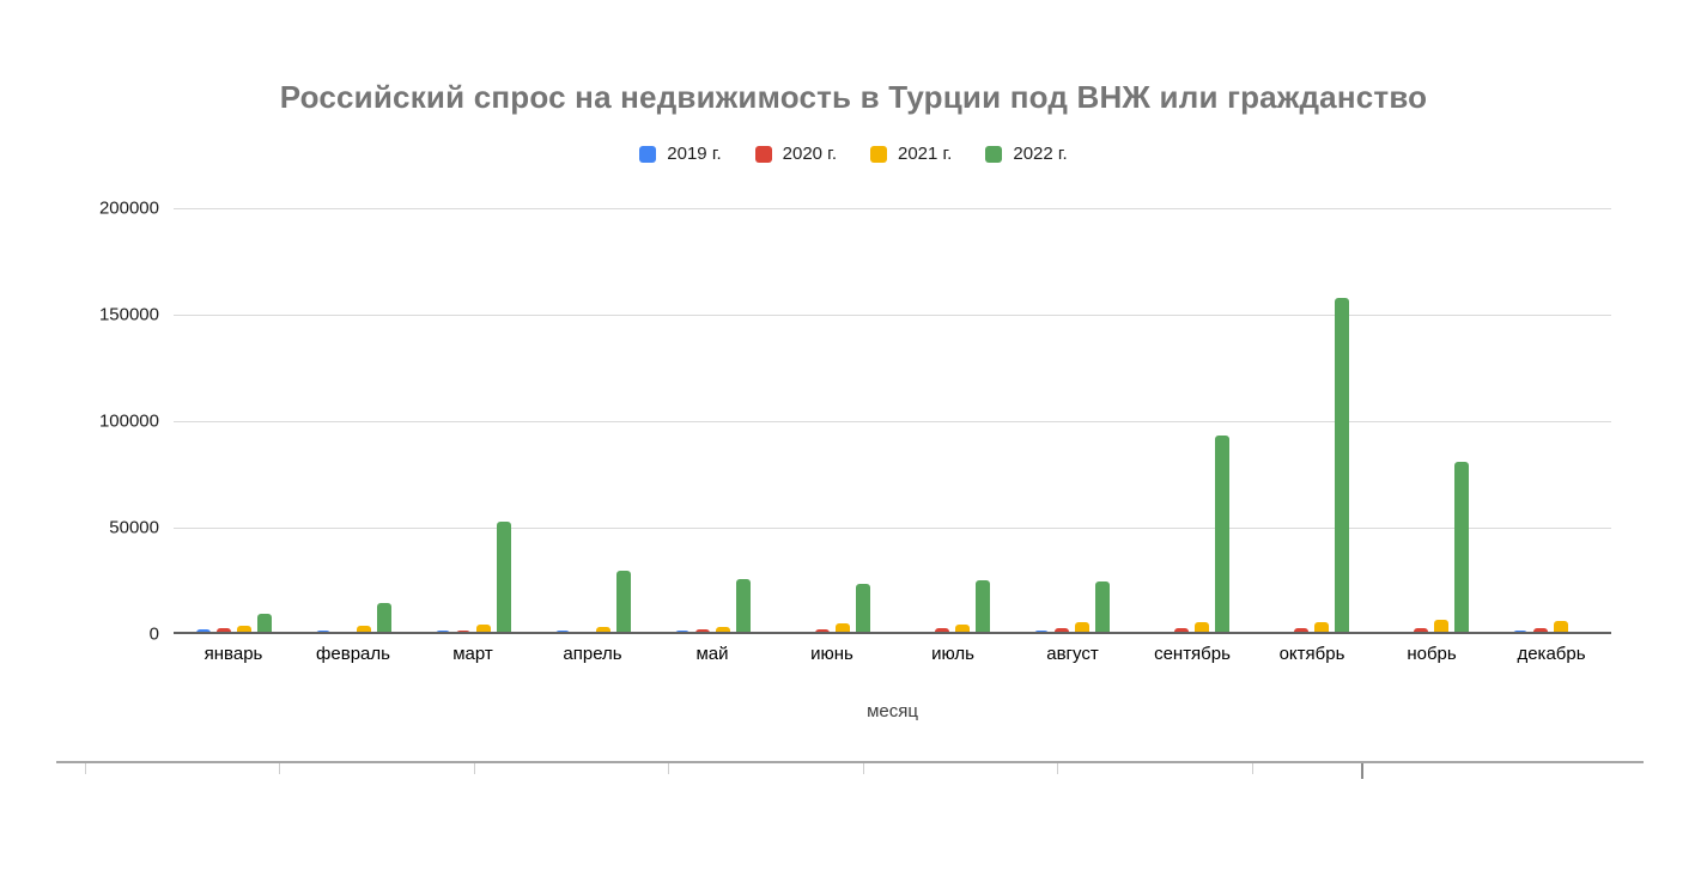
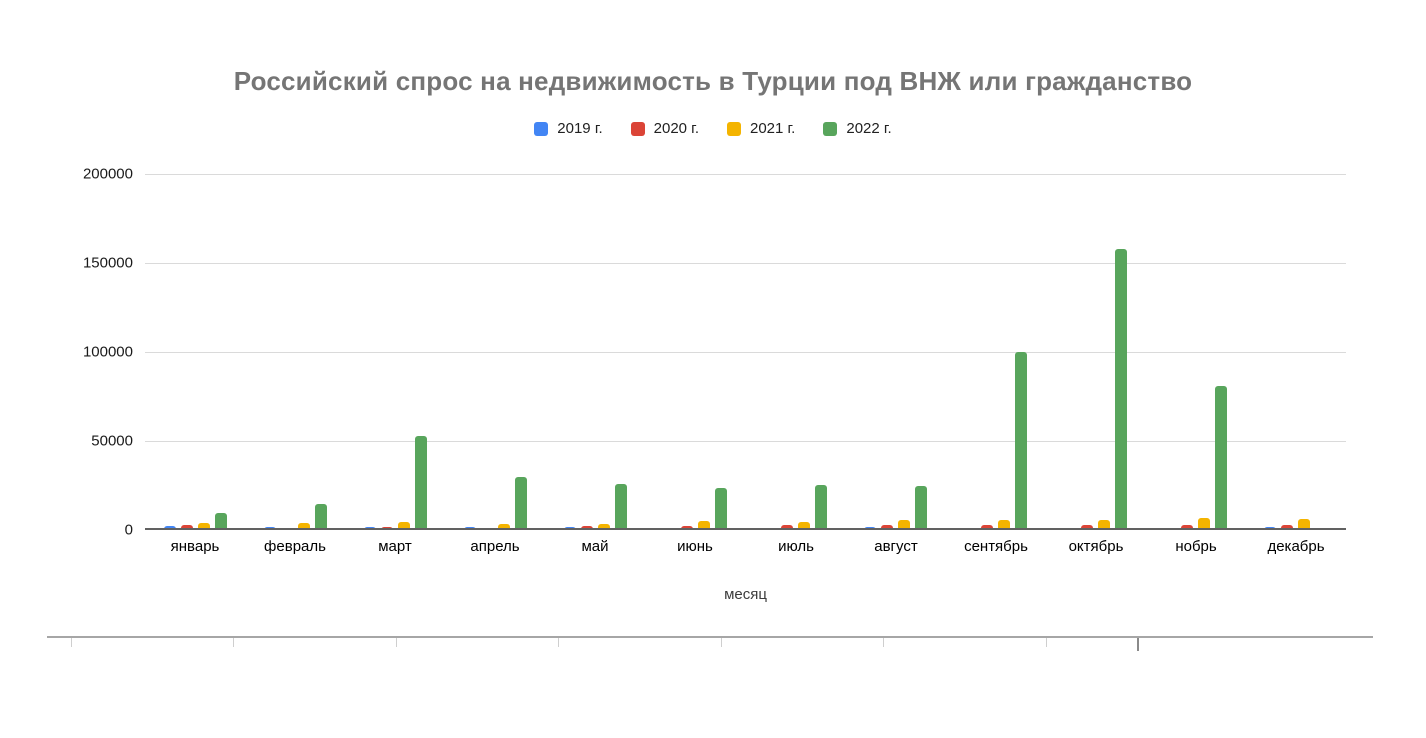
2022 г./сентябрь: 93000 -> 100000
